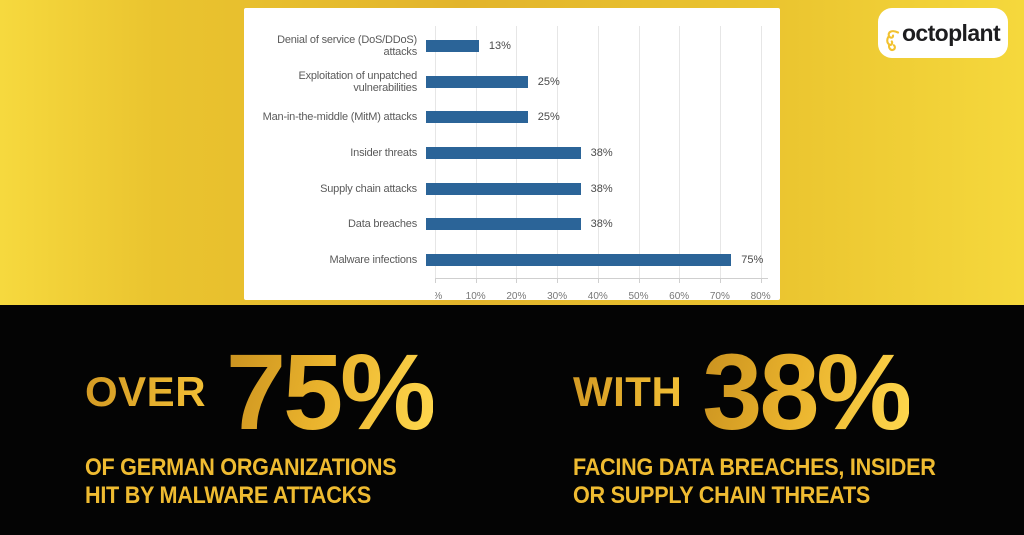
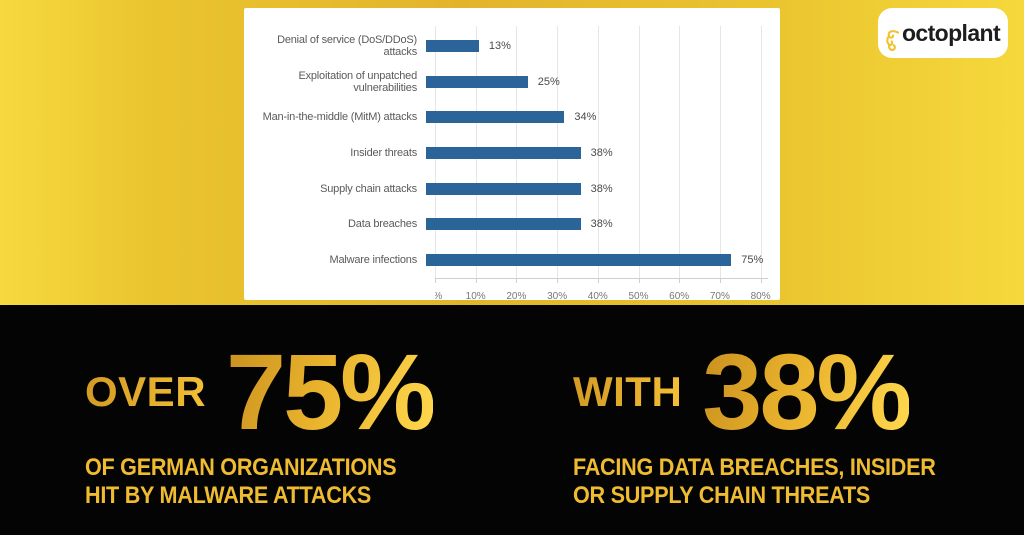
Man-in-the-middle (MitM) attacks: 25% -> 34%
